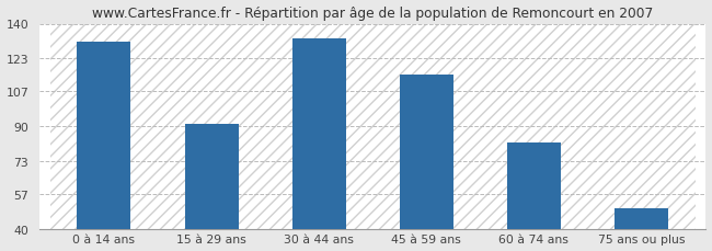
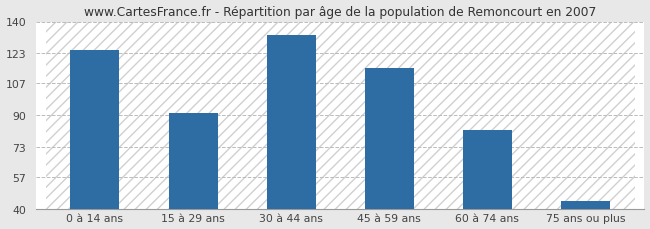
0 à 14 ans: 131 -> 125
75 ans ou plus: 50 -> 44
